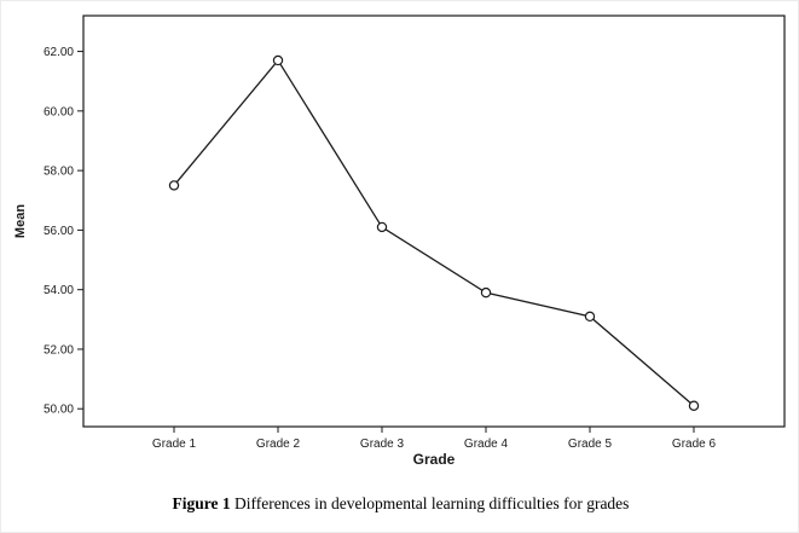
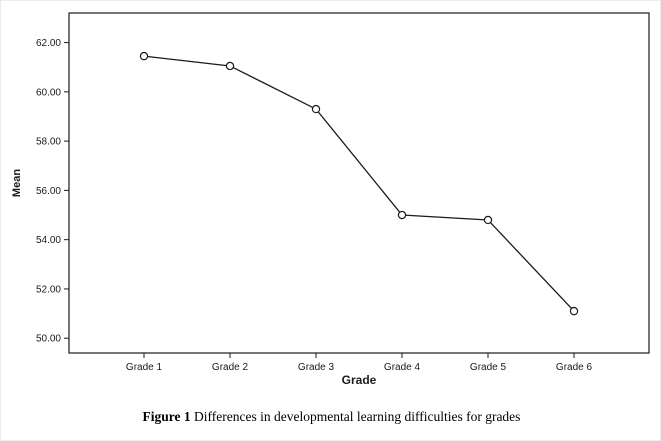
Grade 1: 57.5 -> 61.5
Grade 2: 61.7 -> 61.0
Grade 3: 56.1 -> 59.3
Grade 4: 53.9 -> 55.0
Grade 5: 53.1 -> 54.8
Grade 6: 50.1 -> 51.1
